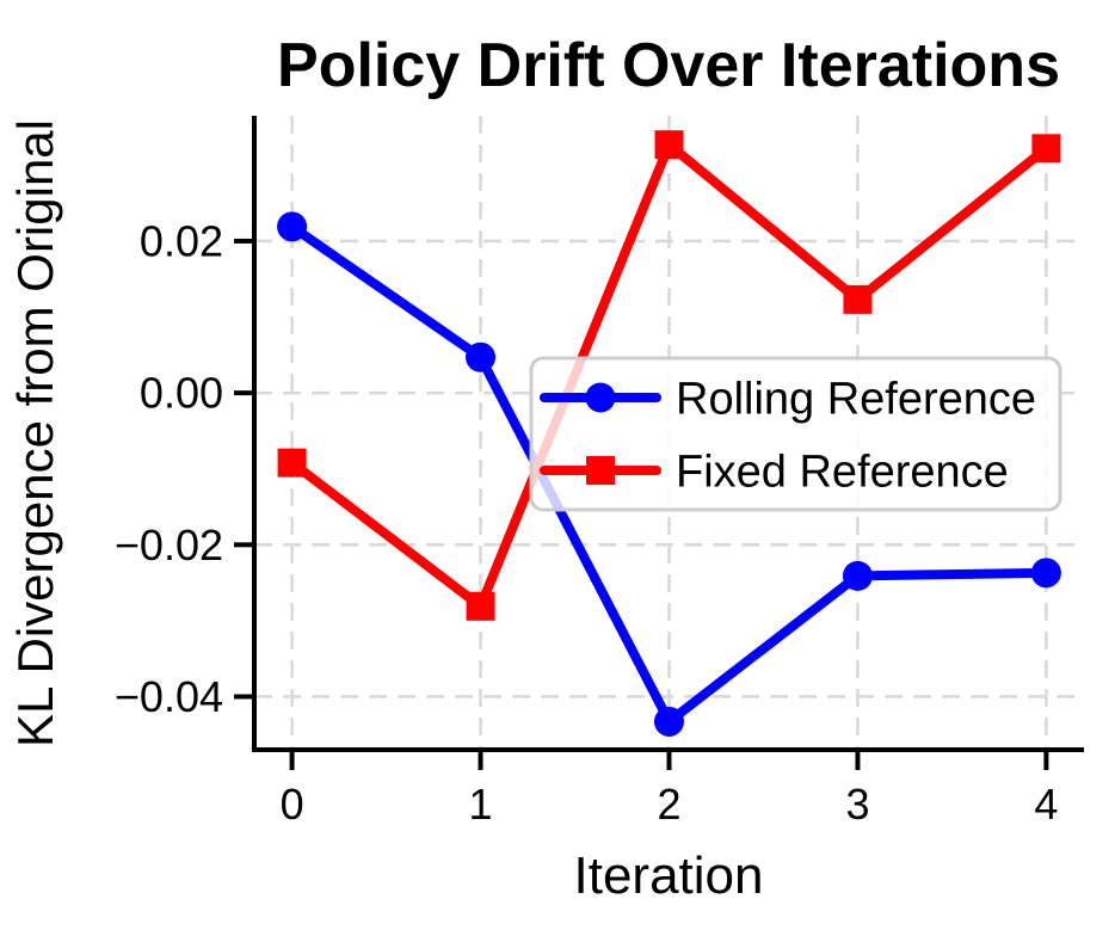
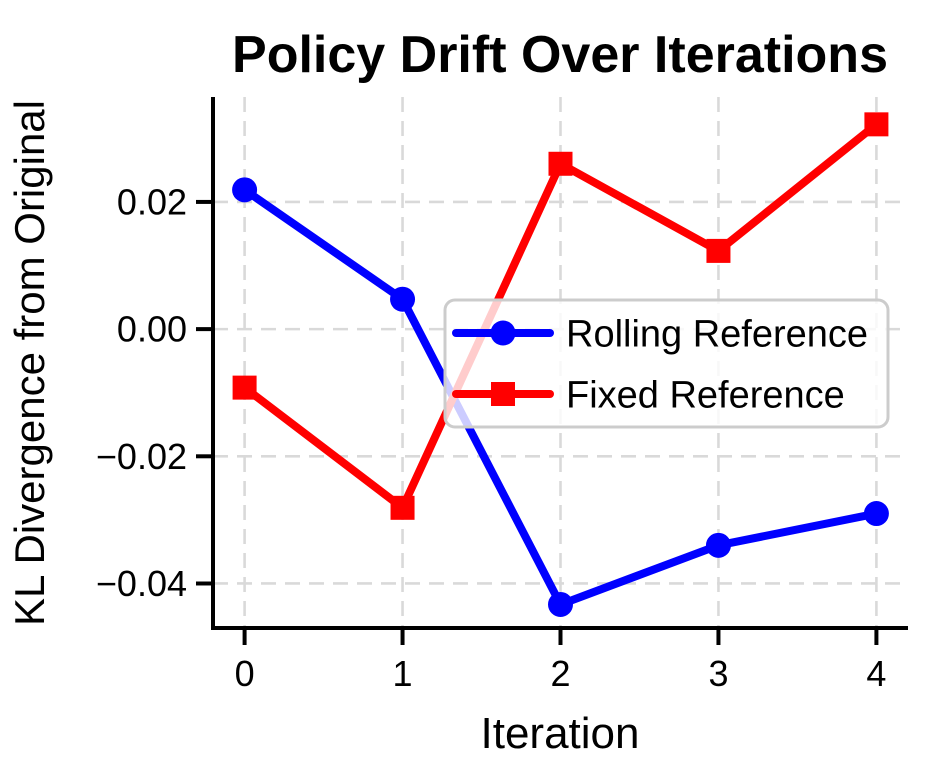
Fixed Reference/2: 0.033 -> 0.026
Rolling Reference/3: -0.024 -> -0.034
Rolling Reference/4: -0.024 -> -0.029
